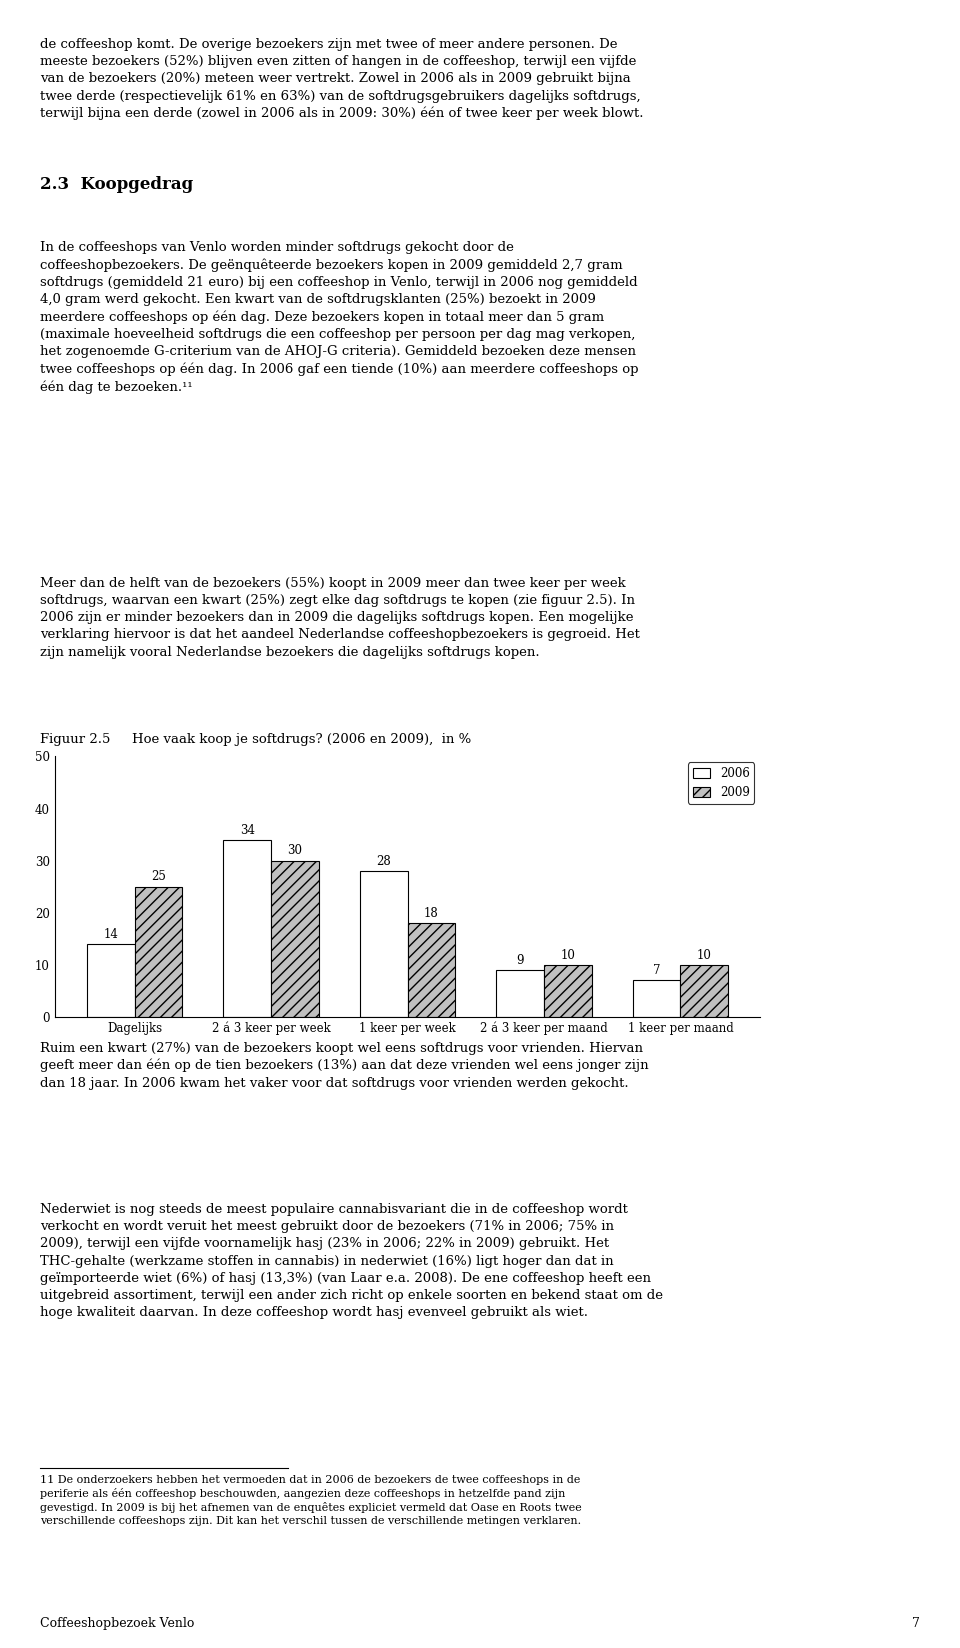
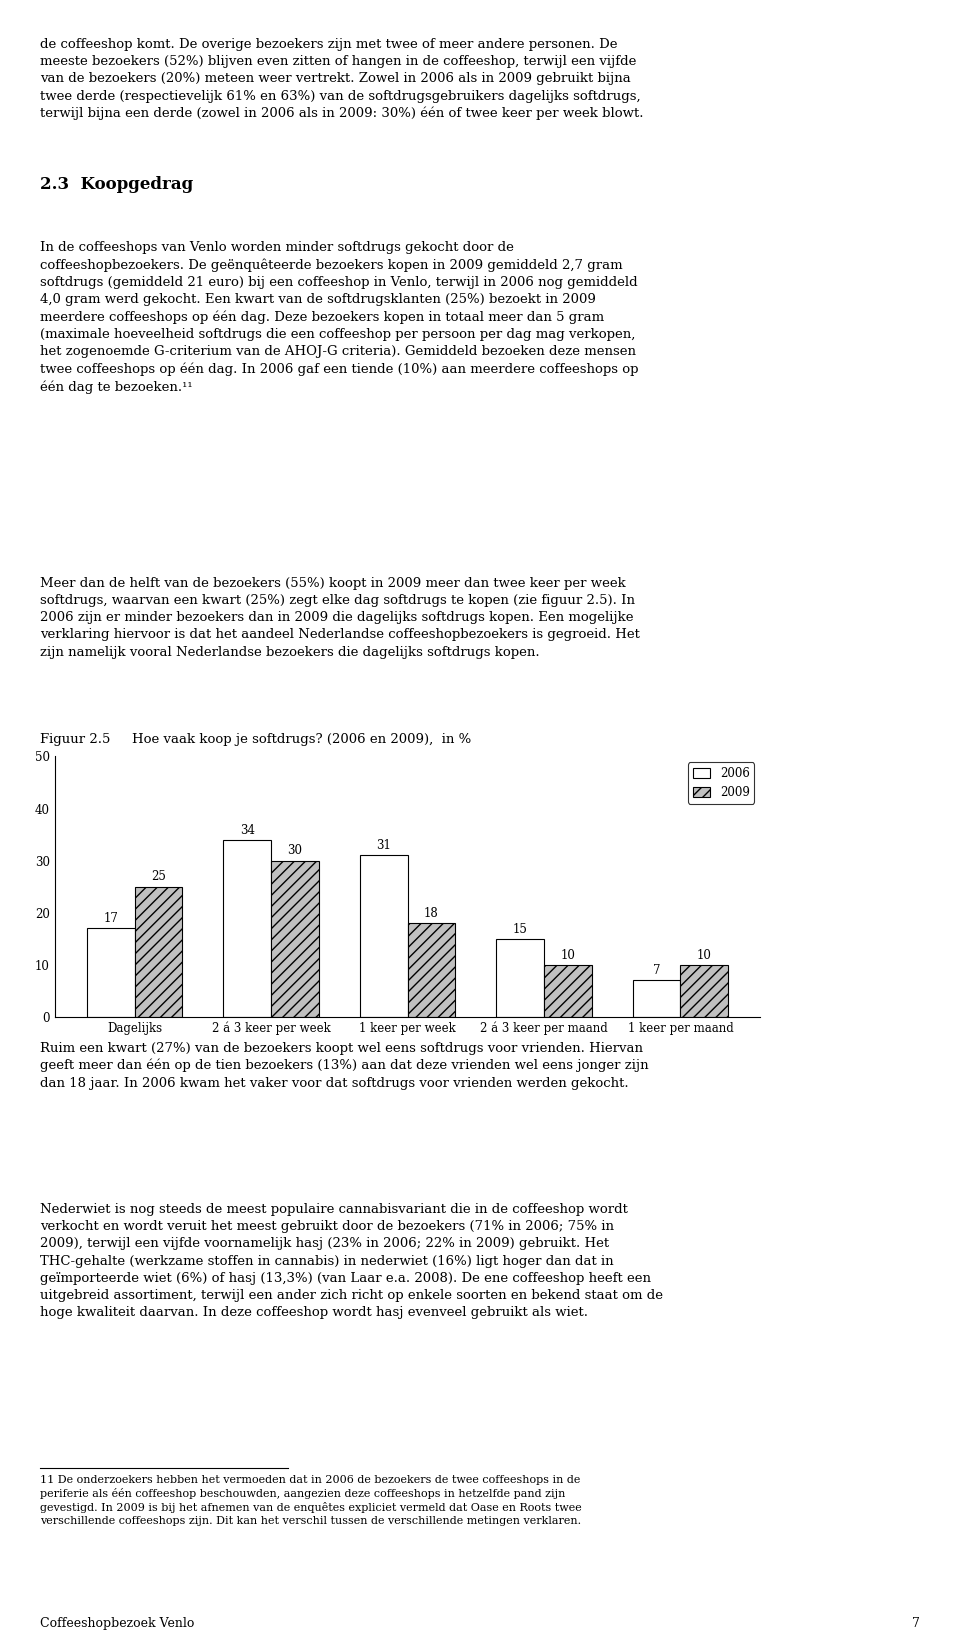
2006/Dagelijks: 14 -> 17
2006/1 keer per week: 28 -> 31
2006/2 á 3 keer per maand: 9 -> 15
